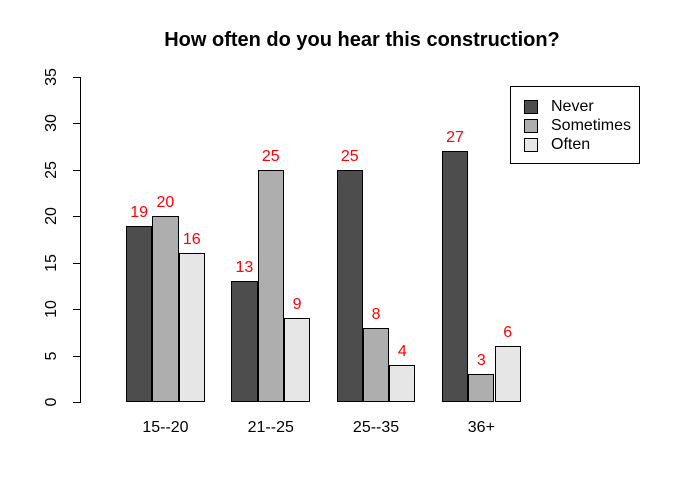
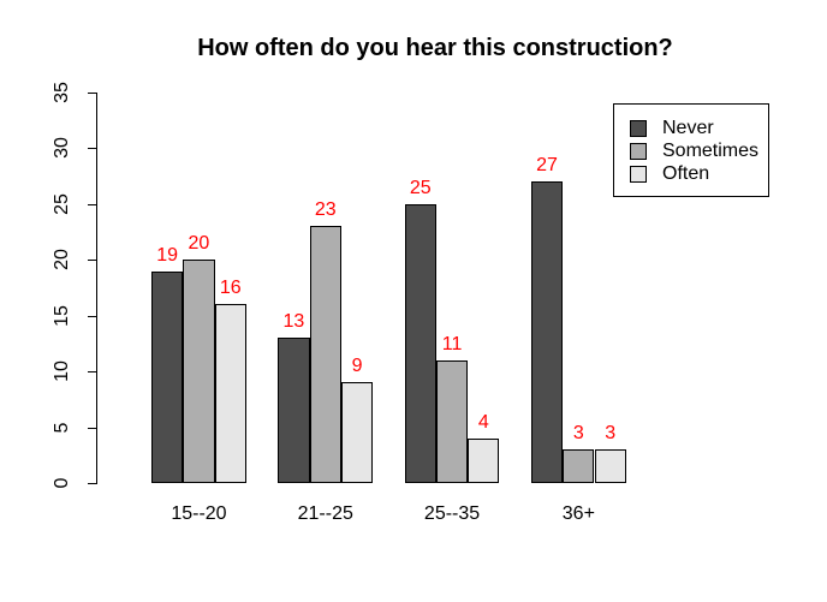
Sometimes/21--25: 25 -> 23
Sometimes/25--35: 8 -> 11
Often/36+: 6 -> 3
